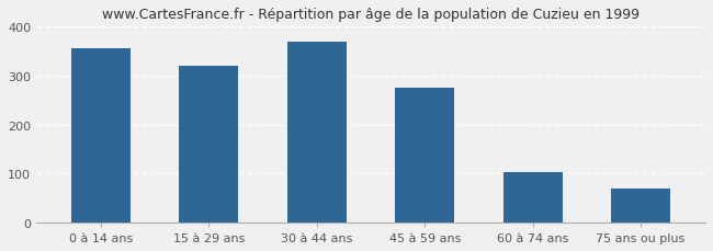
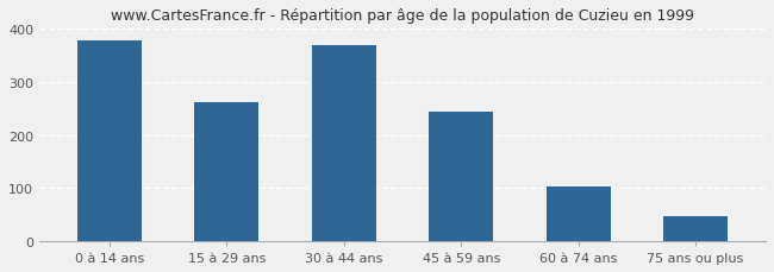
0 à 14 ans: 355 -> 378
15 à 29 ans: 320 -> 261
45 à 59 ans: 275 -> 244
75 ans ou plus: 70 -> 46
